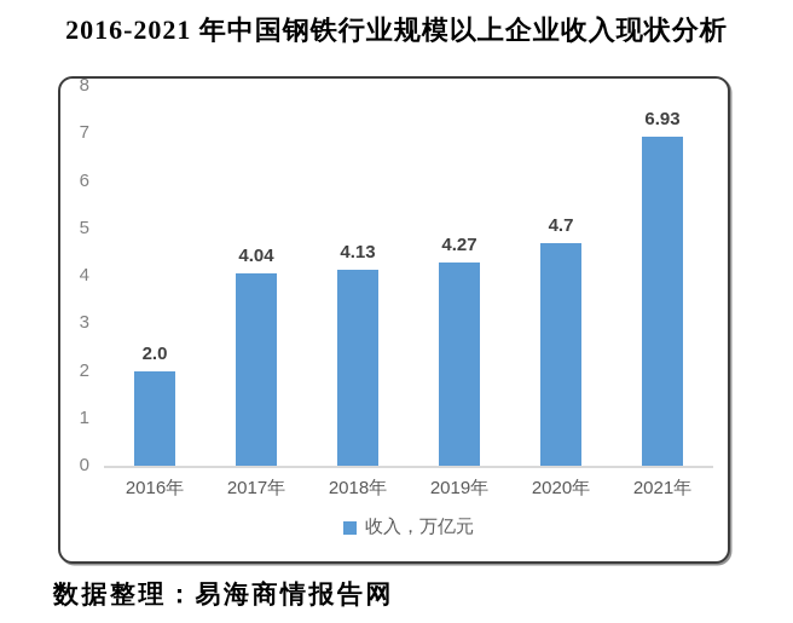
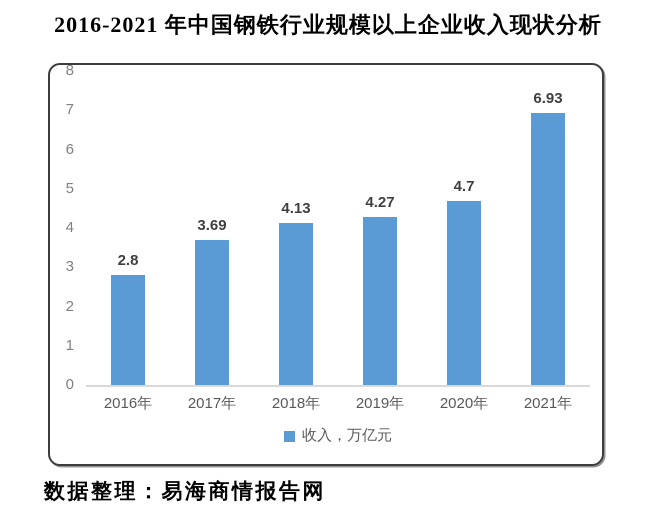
2016年: 2.0 -> 2.8
2017年: 4.04 -> 3.69
